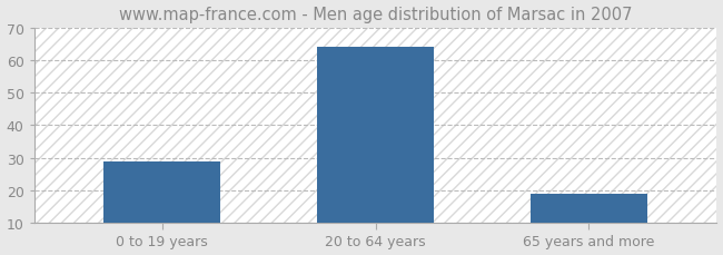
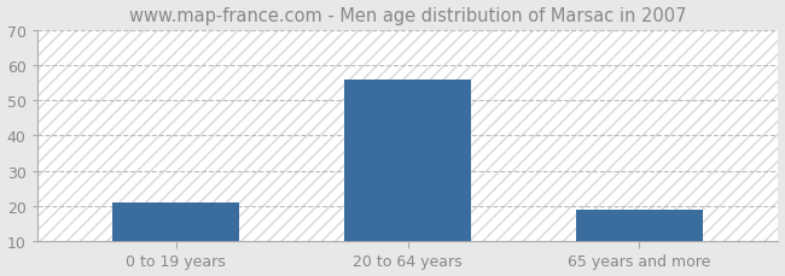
0 to 19 years: 29 -> 21
20 to 64 years: 64 -> 56
